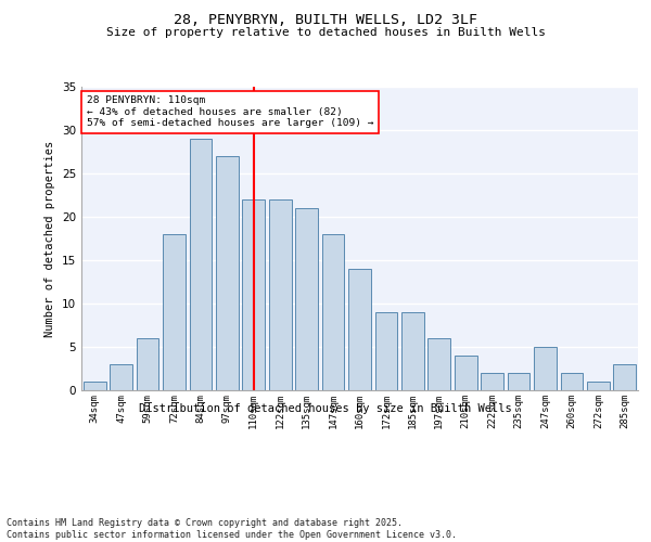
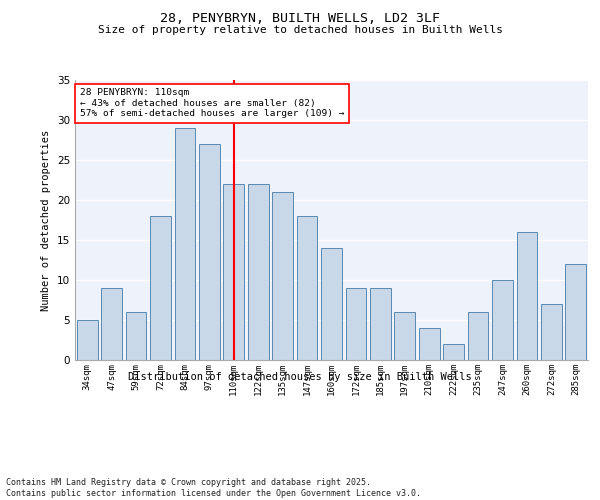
34sqm: 1 -> 5
47sqm: 3 -> 9
235sqm: 2 -> 6
247sqm: 5 -> 10
260sqm: 2 -> 16
272sqm: 1 -> 7
285sqm: 3 -> 12
